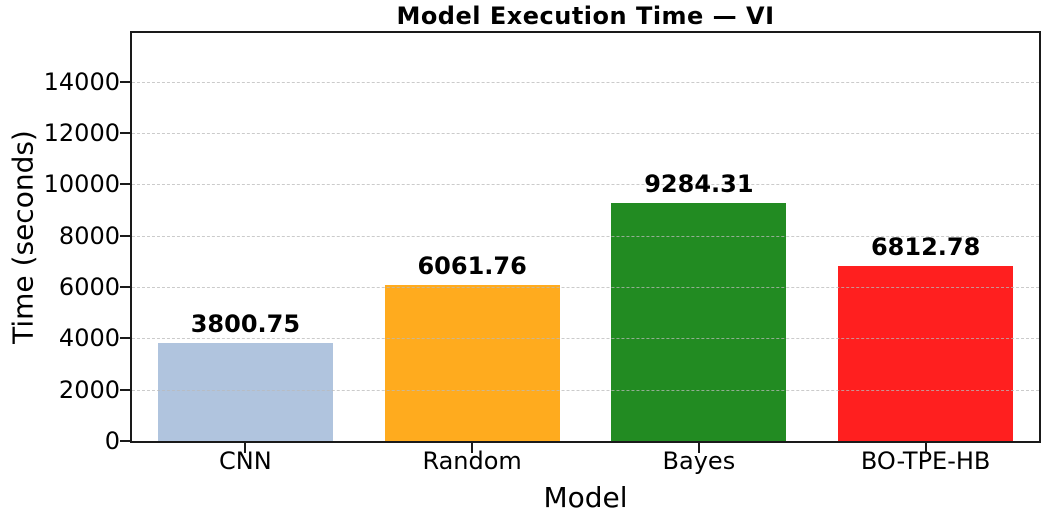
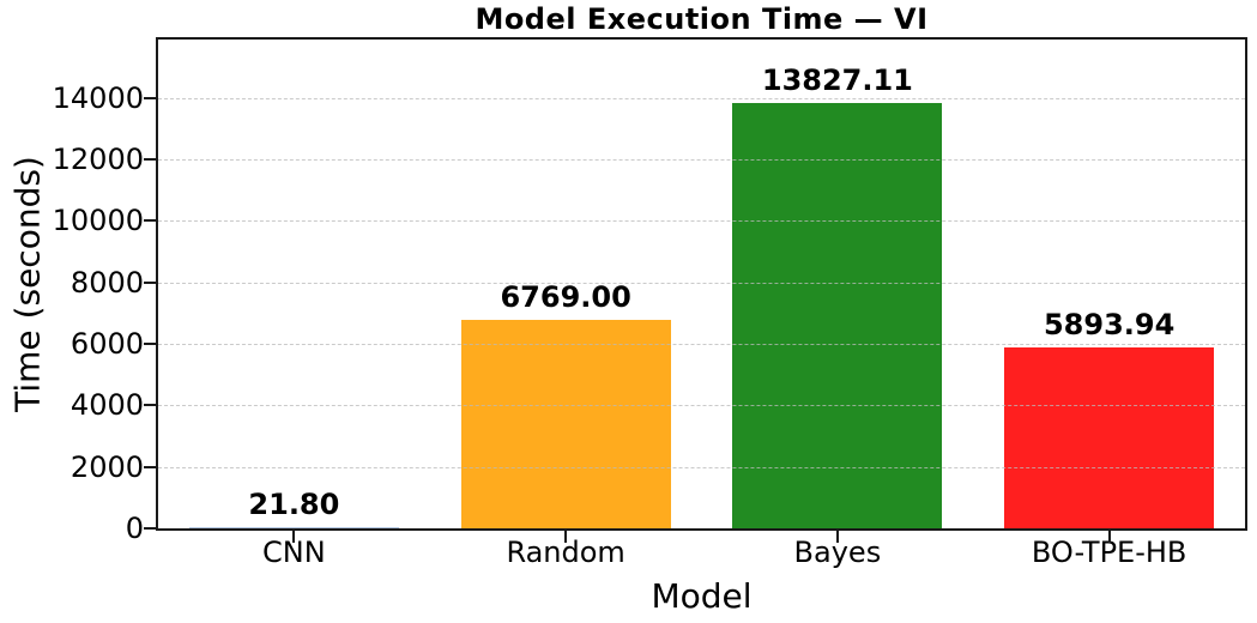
CNN: 3800.75 -> 21.80
Random: 6061.76 -> 6769.00
Bayes: 9284.31 -> 13827.11
BO-TPE-HB: 6812.78 -> 5893.94
